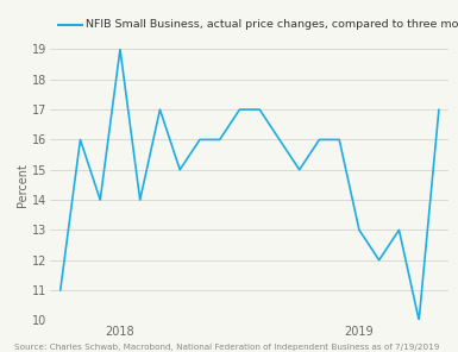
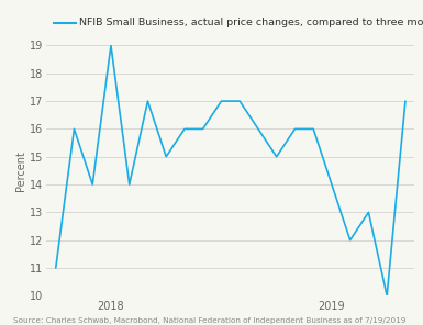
2019: 13 -> 14
